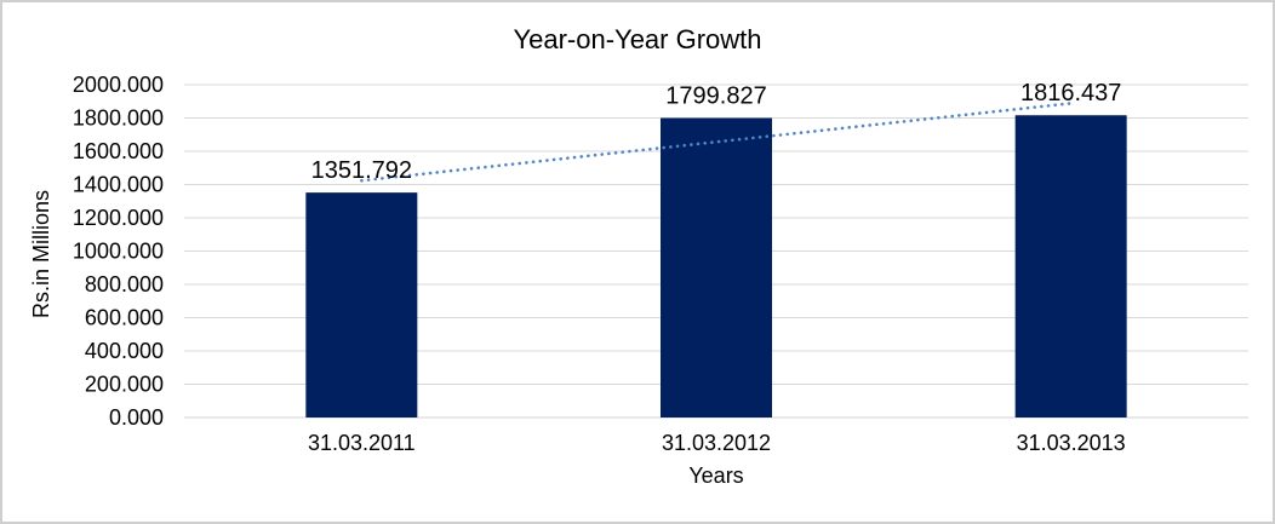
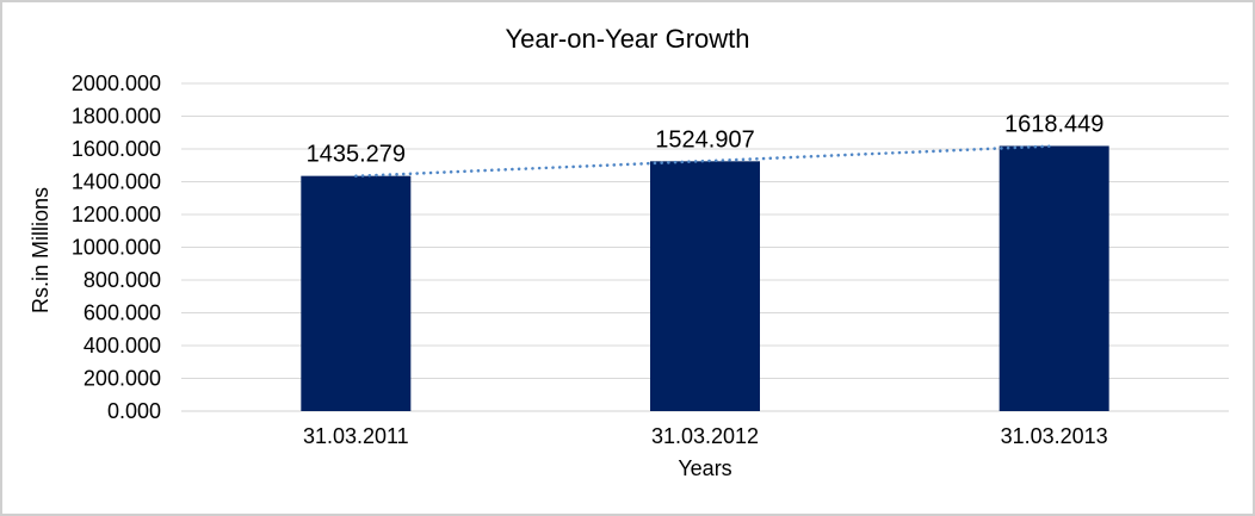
31.03.2011: 1351.792 -> 1435.279
31.03.2012: 1799.827 -> 1524.907
31.03.2013: 1816.437 -> 1618.449
